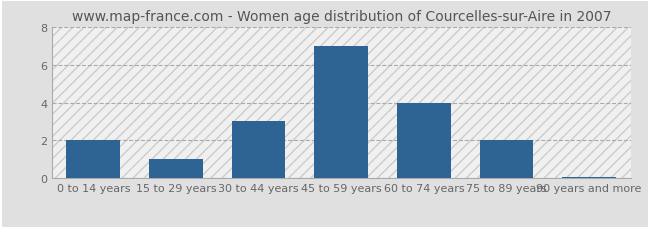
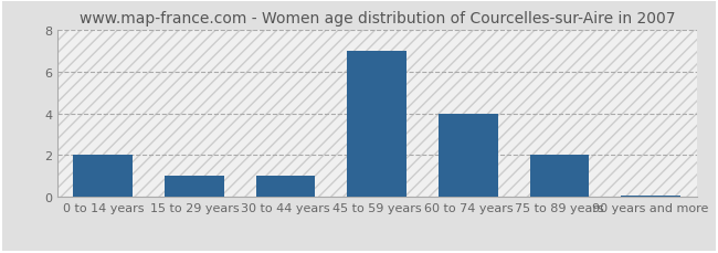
30 to 44 years: 3.0 -> 1.0
